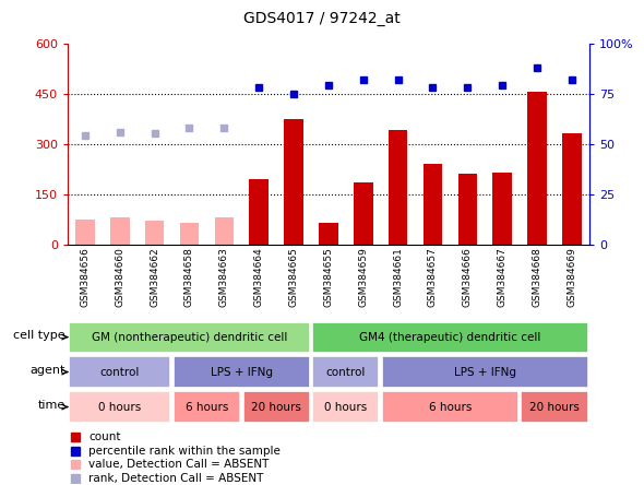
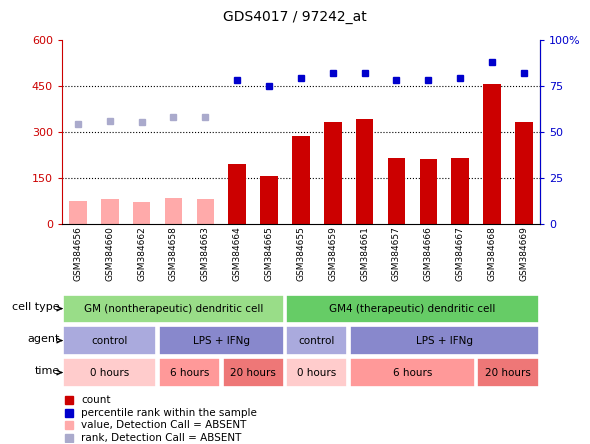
GSM384658: 65 -> 85
GSM384665: 375 -> 155
GSM384655: 65 -> 285
GSM384659: 185 -> 330
GSM384657: 240 -> 215
